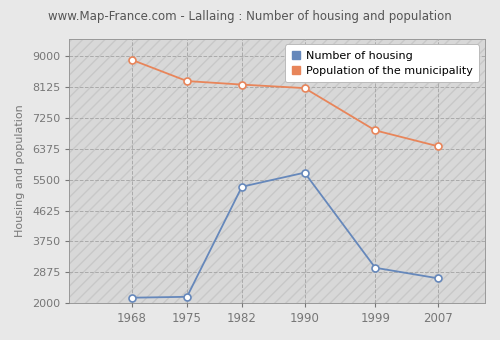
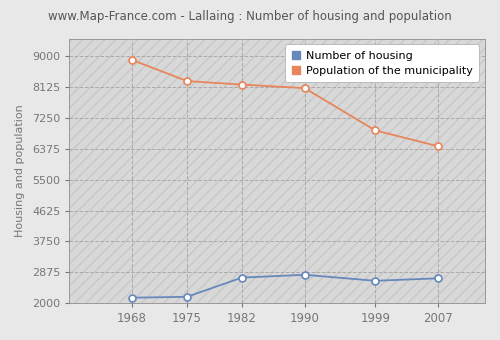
Number of housing/1982: 5300 -> 2720
Number of housing/1990: 5700 -> 2800
Number of housing/1999: 3000 -> 2630
